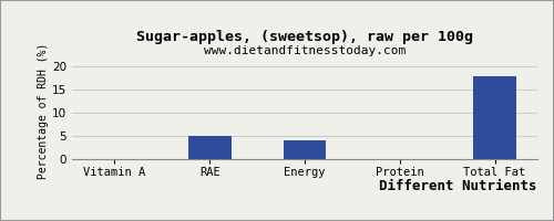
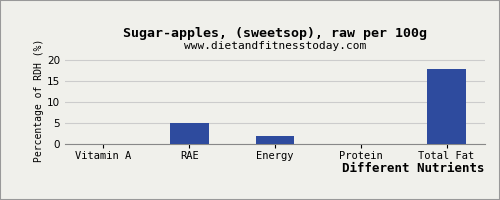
Energy: 4 -> 2
